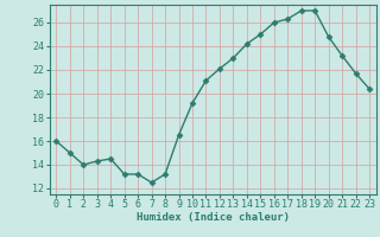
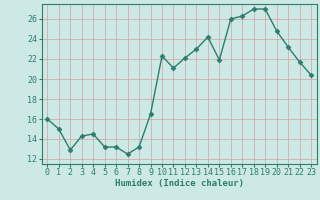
2: 14.0 -> 12.9
10: 19.2 -> 22.3
15: 25.0 -> 21.9
